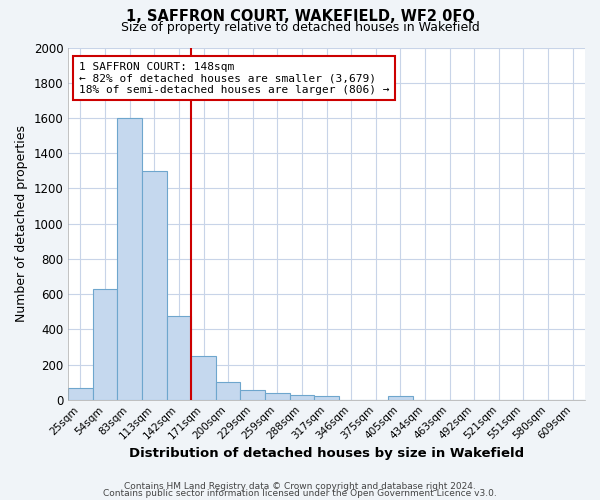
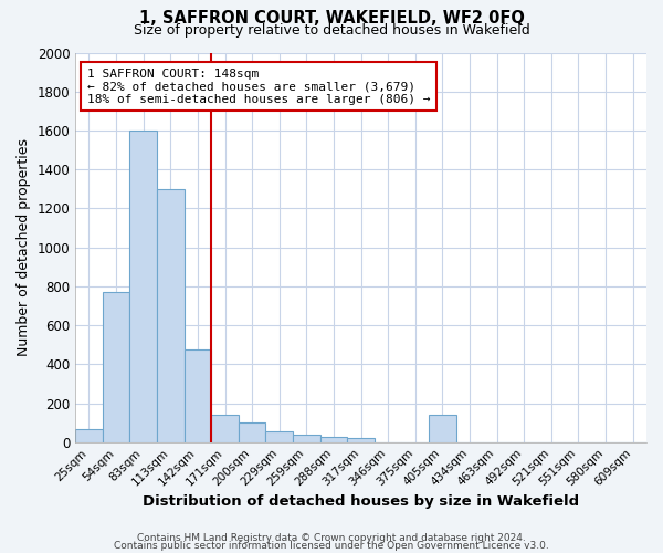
54sqm: 630 -> 770
171sqm: 250 -> 140
405sqm: 20 -> 140
